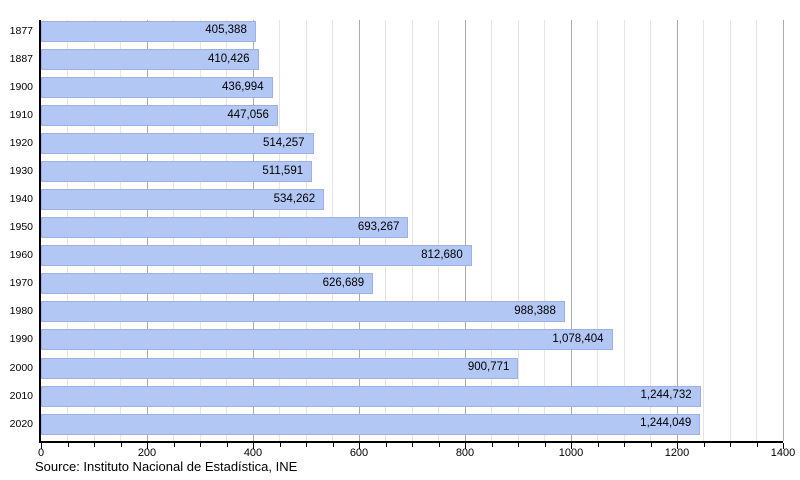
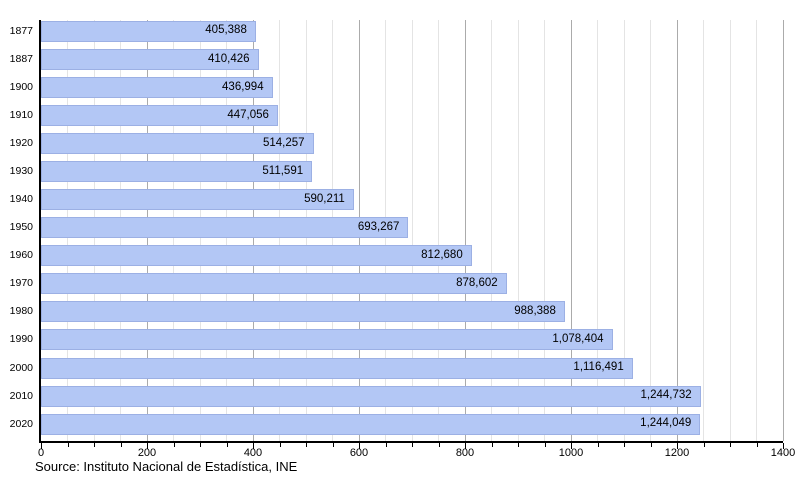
1940: 534,262 -> 590,211
1970: 626,689 -> 878,602
2000: 900,771 -> 1,116,491
